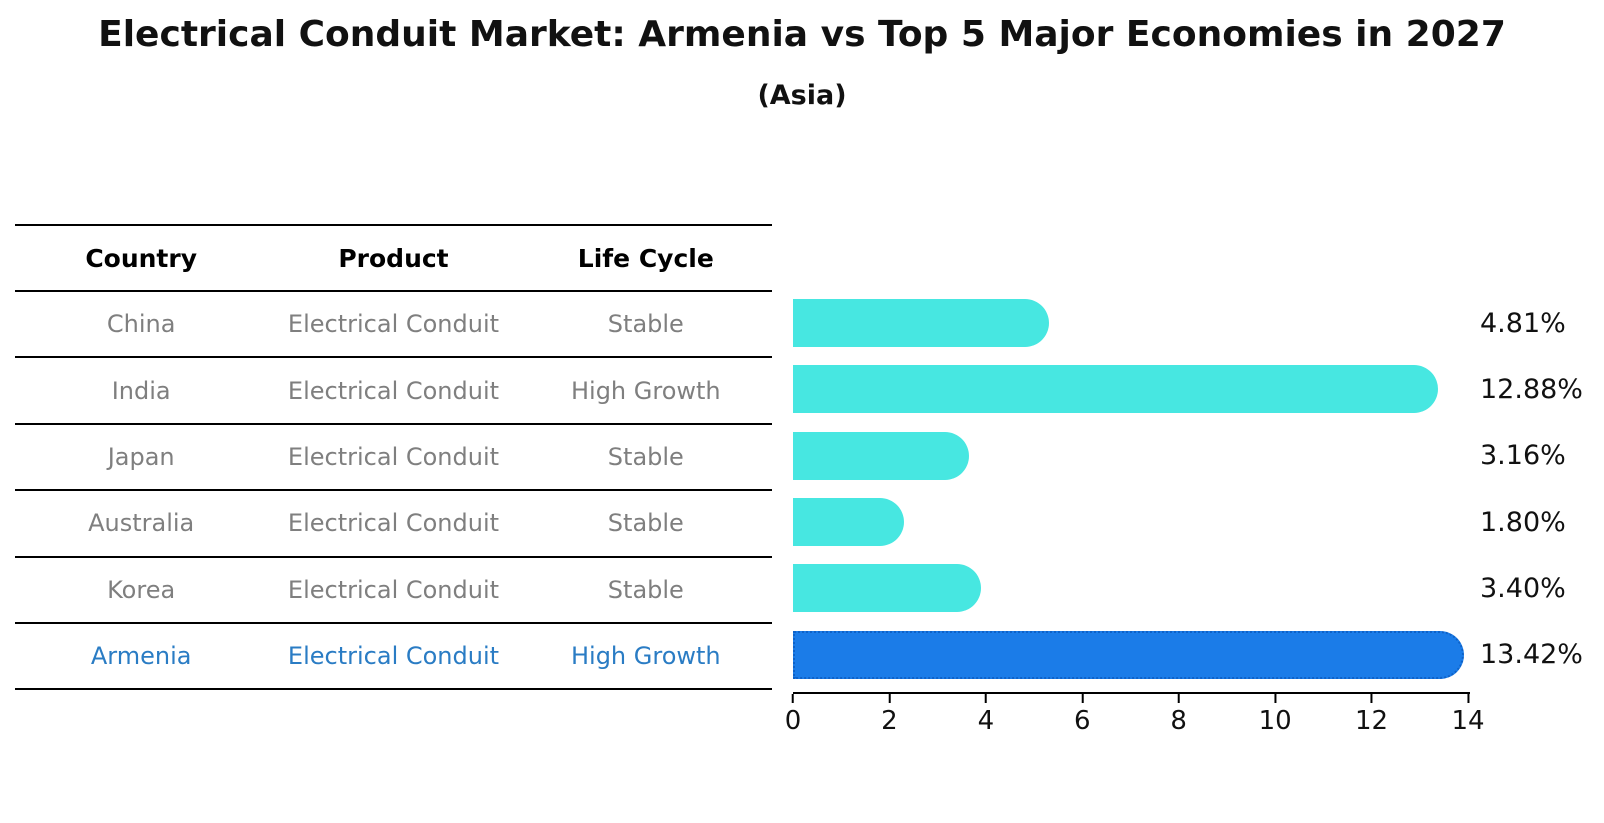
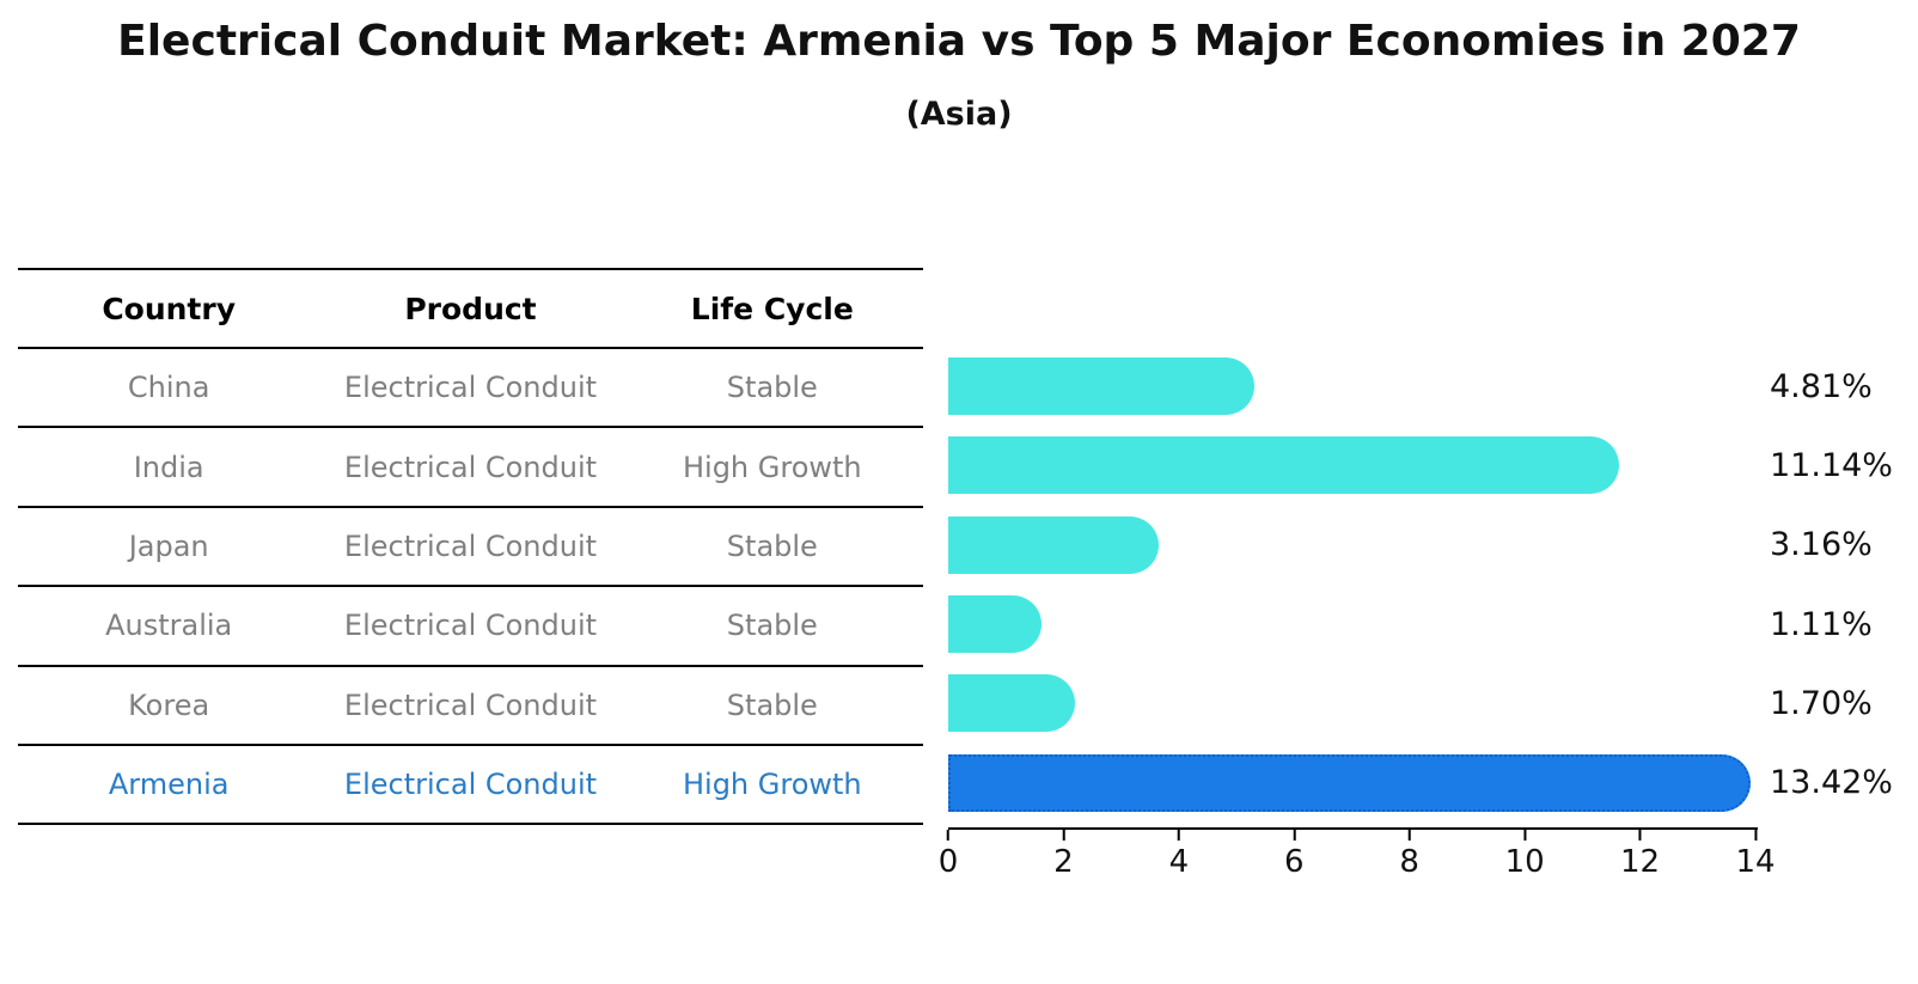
India: 12.88% -> 11.14%
Australia: 1.80% -> 1.11%
Korea: 3.40% -> 1.70%
